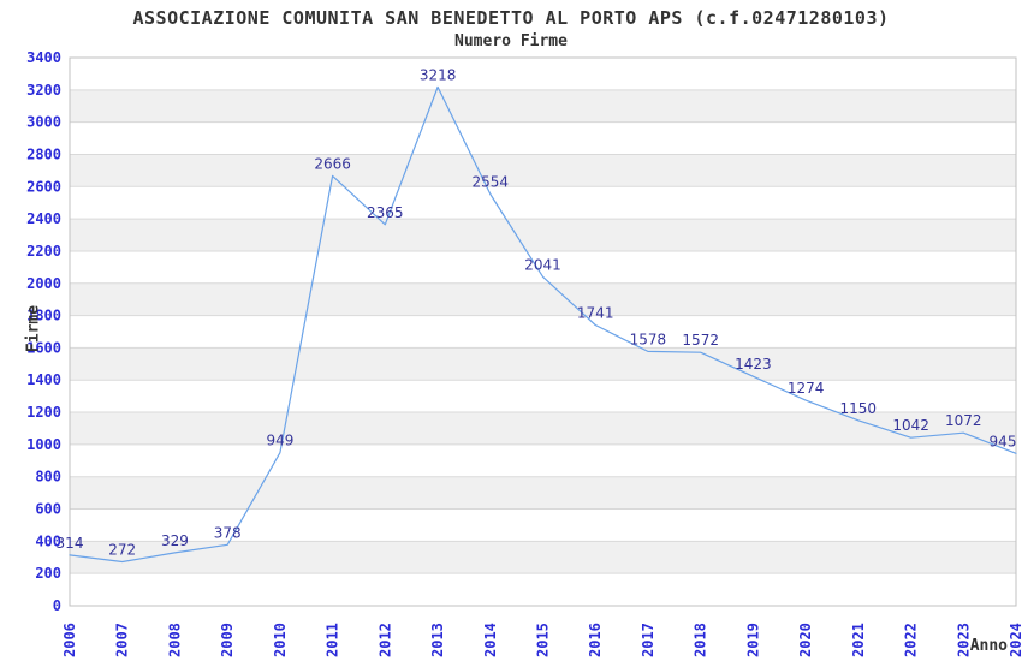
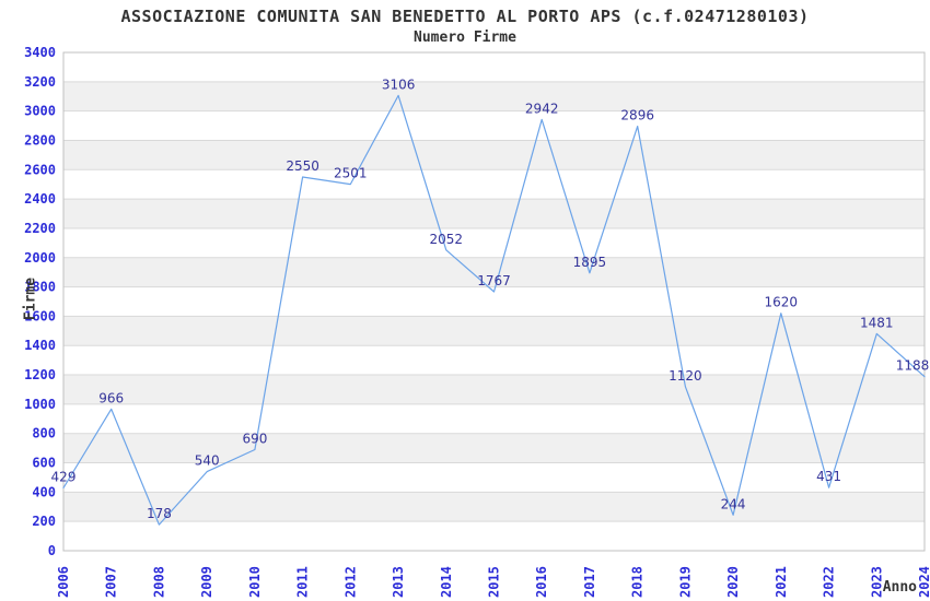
2006: 314 -> 429
2007: 272 -> 966
2008: 329 -> 178
2009: 378 -> 540
2010: 949 -> 690
2011: 2666 -> 2550
2012: 2365 -> 2501
2013: 3218 -> 3106
2014: 2554 -> 2052
2015: 2041 -> 1767
2016: 1741 -> 2942
2017: 1578 -> 1895
2018: 1572 -> 2896
2019: 1423 -> 1120
2020: 1274 -> 244
2021: 1150 -> 1620
2022: 1042 -> 431
2023: 1072 -> 1481
2024: 945 -> 1188
